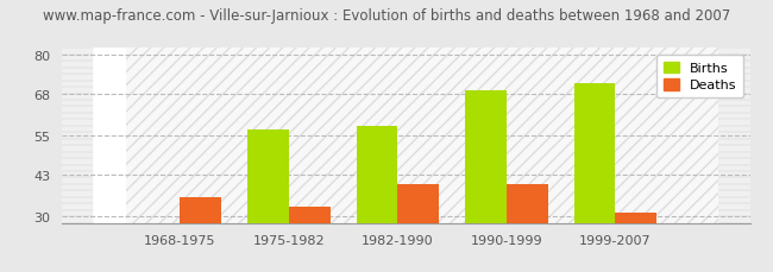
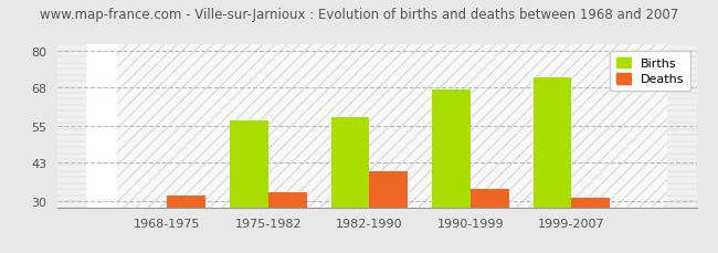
Deaths/1968-1975: 36 -> 32
Births/1990-1999: 69 -> 67
Deaths/1990-1999: 40 -> 34
